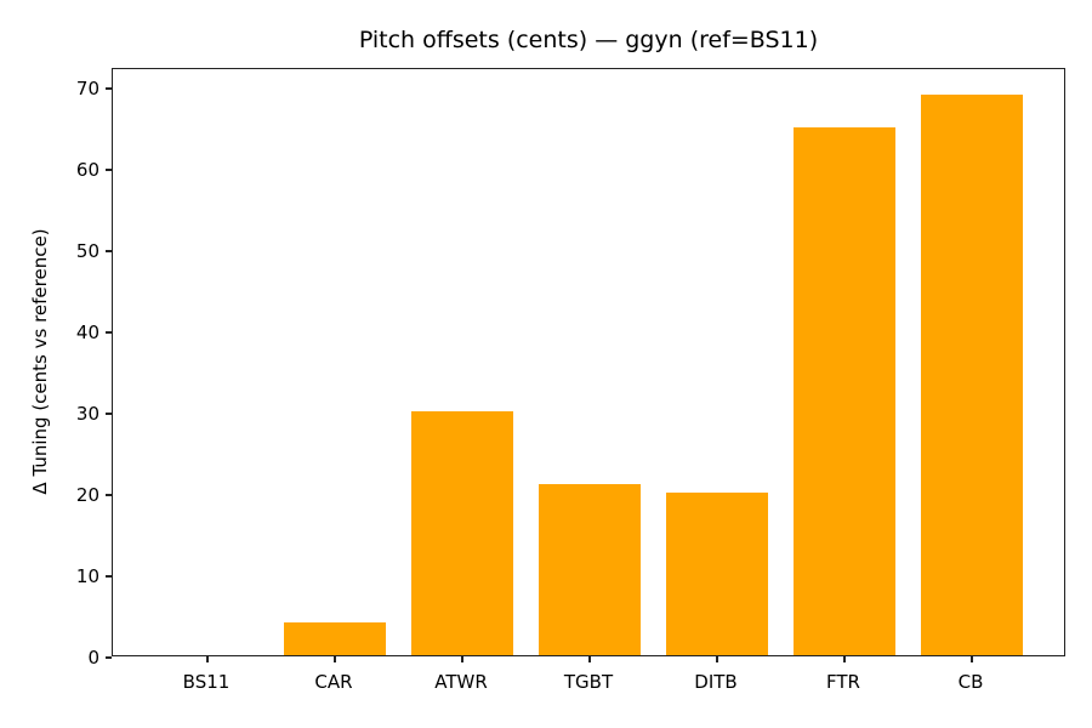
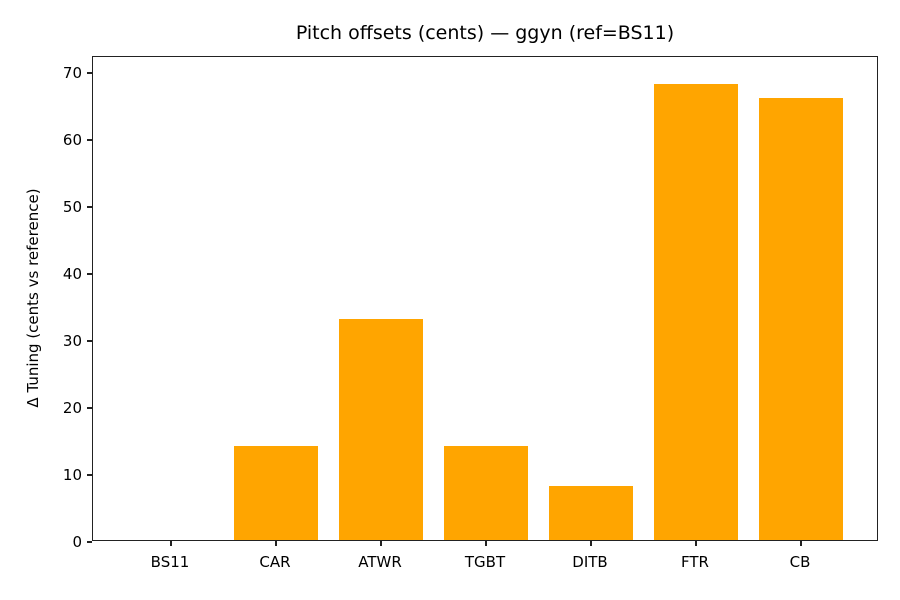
CAR: 4 -> 14
ATWR: 30 -> 33
TGBT: 21 -> 14
DITB: 20 -> 8
FTR: 65 -> 68
CB: 69 -> 66
